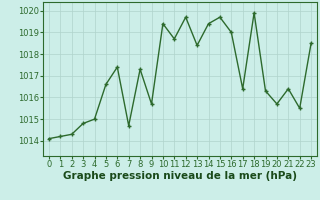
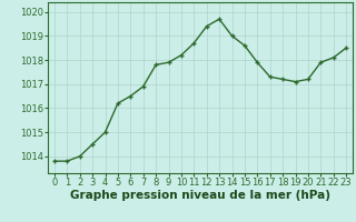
0: 1014.1 -> 1013.8
1: 1014.2 -> 1013.8
2: 1014.3 -> 1014.0
3: 1014.8 -> 1014.5
5: 1016.6 -> 1016.2
6: 1017.4 -> 1016.5
7: 1014.7 -> 1016.9
8: 1017.3 -> 1017.8
9: 1015.7 -> 1017.9
10: 1019.4 -> 1018.2
12: 1019.7 -> 1019.4
13: 1018.4 -> 1019.7
14: 1019.4 -> 1019.0
15: 1019.7 -> 1018.6
16: 1019.0 -> 1017.9
17: 1016.4 -> 1017.3
18: 1019.9 -> 1017.2
19: 1016.3 -> 1017.1
20: 1015.7 -> 1017.2
21: 1016.4 -> 1017.9
22: 1015.5 -> 1018.1
